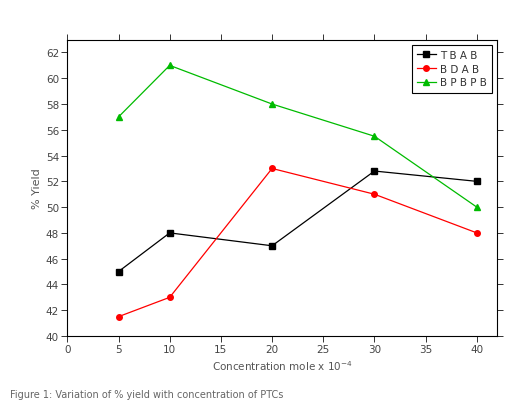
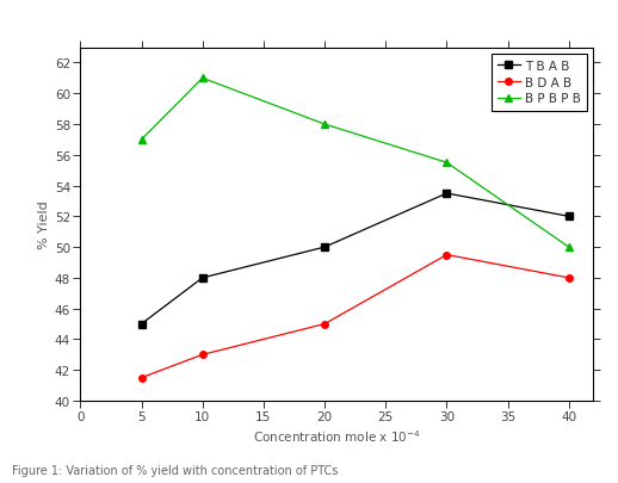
T B A B/20: 47.0 -> 50.0
B D A B/20: 53.0 -> 45.0
T B A B/30: 52.8 -> 53.5
B D A B/30: 51.0 -> 49.5
